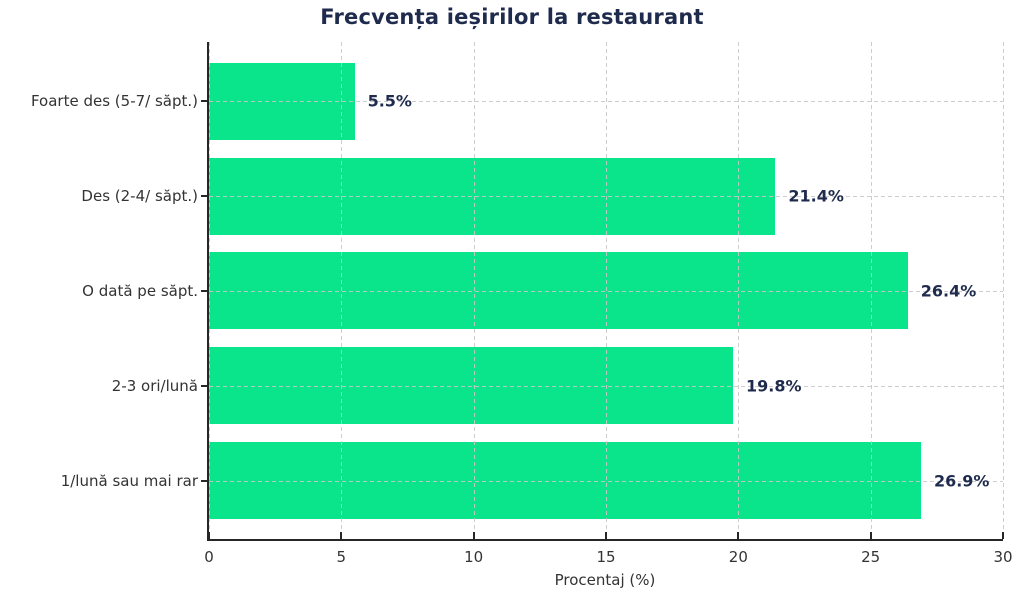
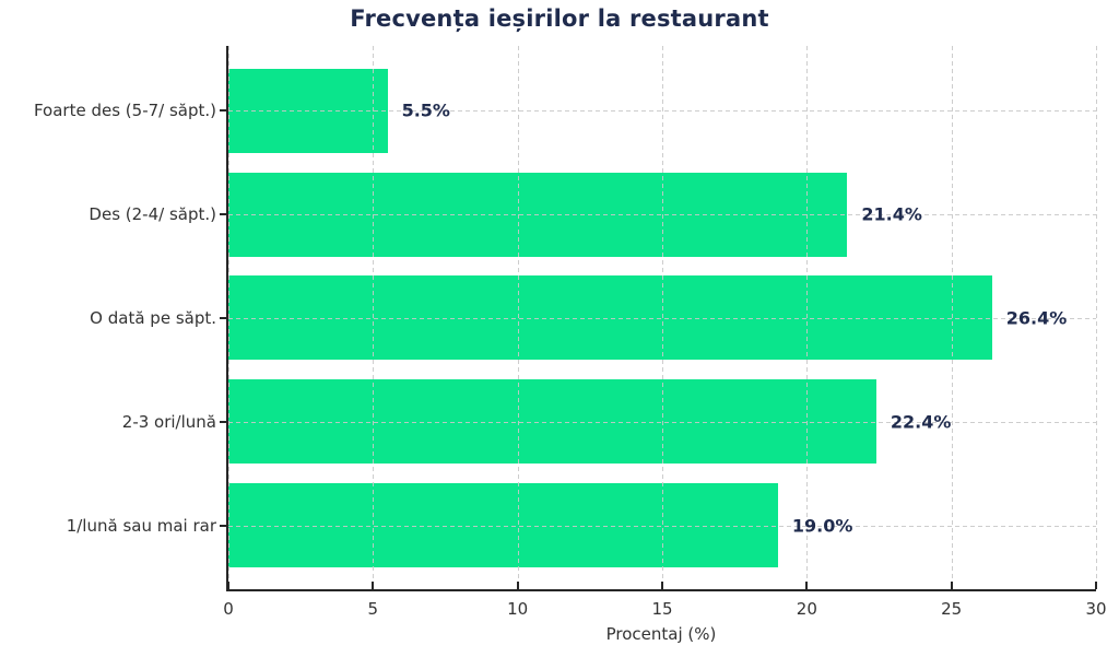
2-3 ori/lună: 19.8% -> 22.4%
1/lună sau mai rar: 26.9% -> 19.0%
